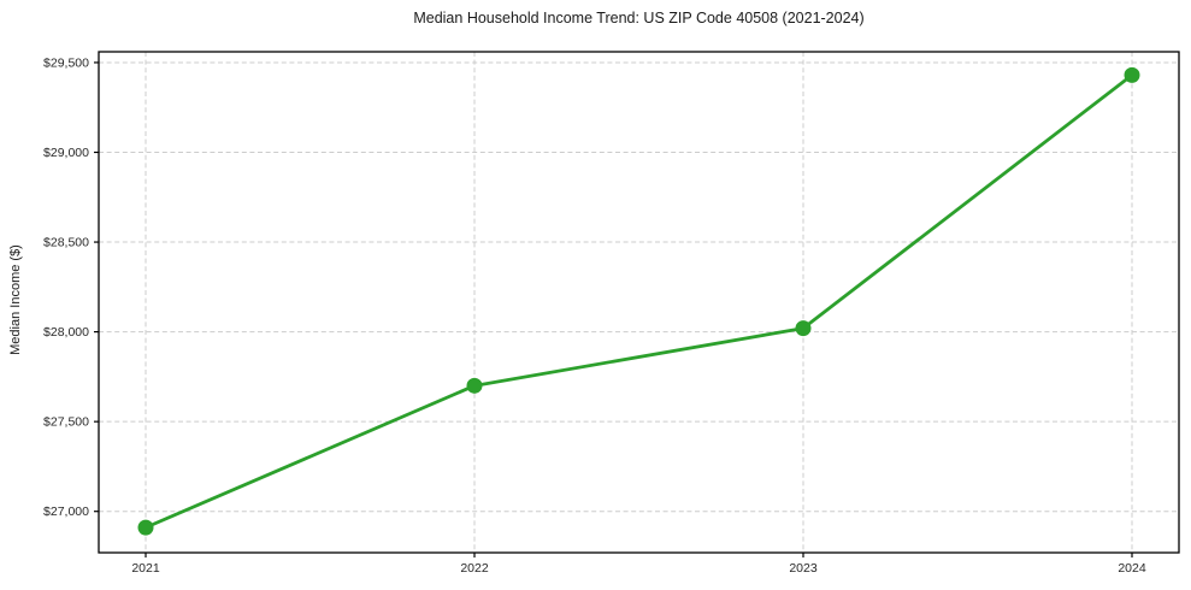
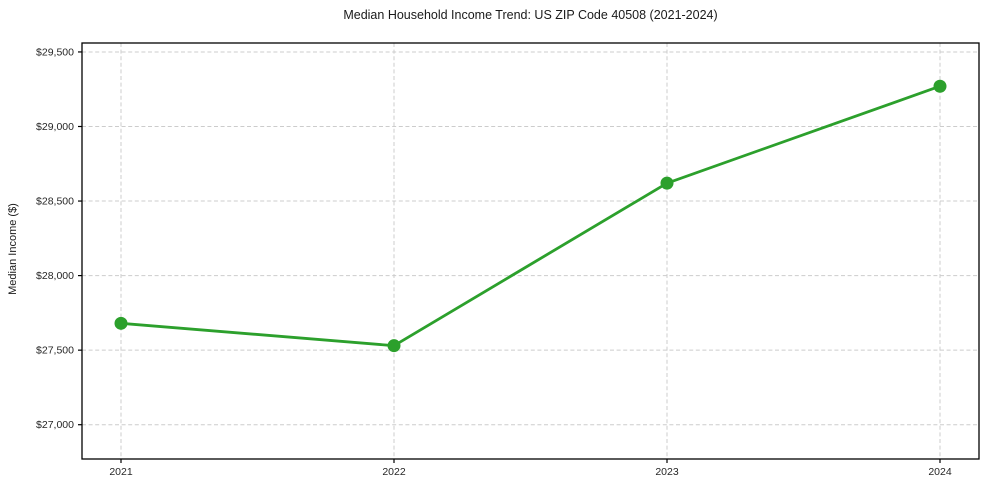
2021: $26910 -> $27680
2022: $27700 -> $27530
2023: $28020 -> $28620
2024: $29430 -> $29270
